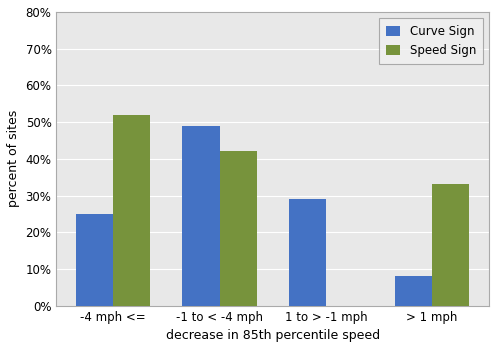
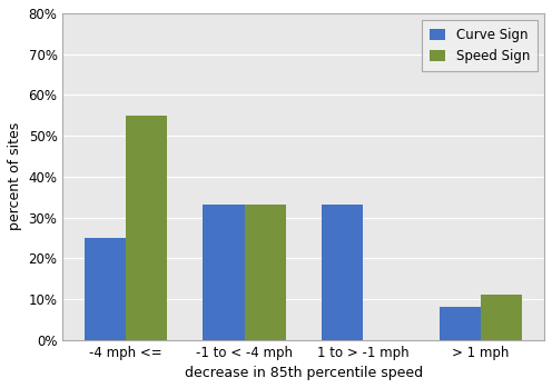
Speed Sign/-4 mph <=: 52% -> 55%
Curve Sign/-1 to < -4 mph: 49% -> 33%
Speed Sign/-1 to < -4 mph: 42% -> 33%
Curve Sign/1 to > -1 mph: 29% -> 33%
Speed Sign/> 1 mph: 33% -> 11%
